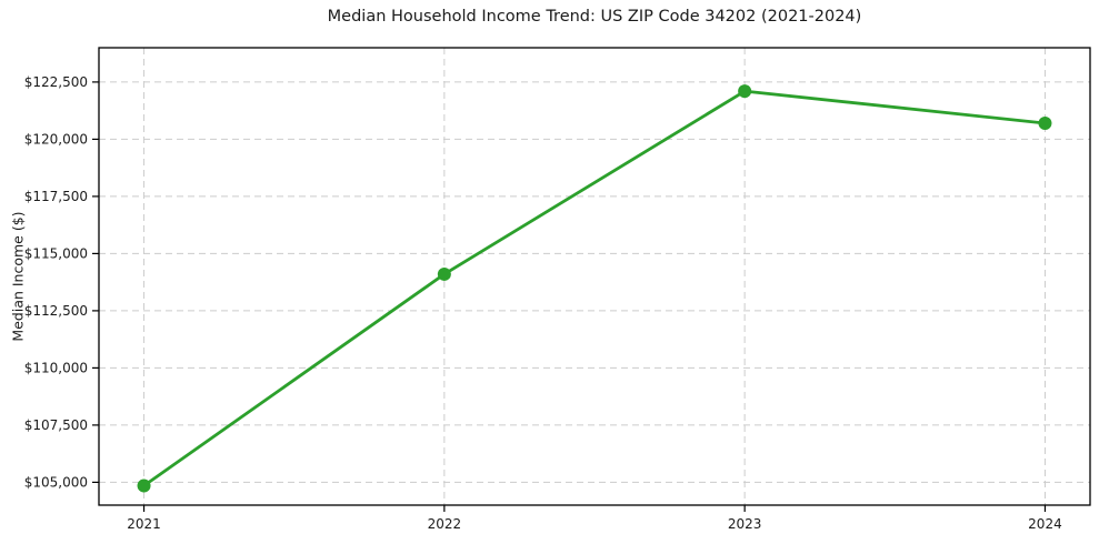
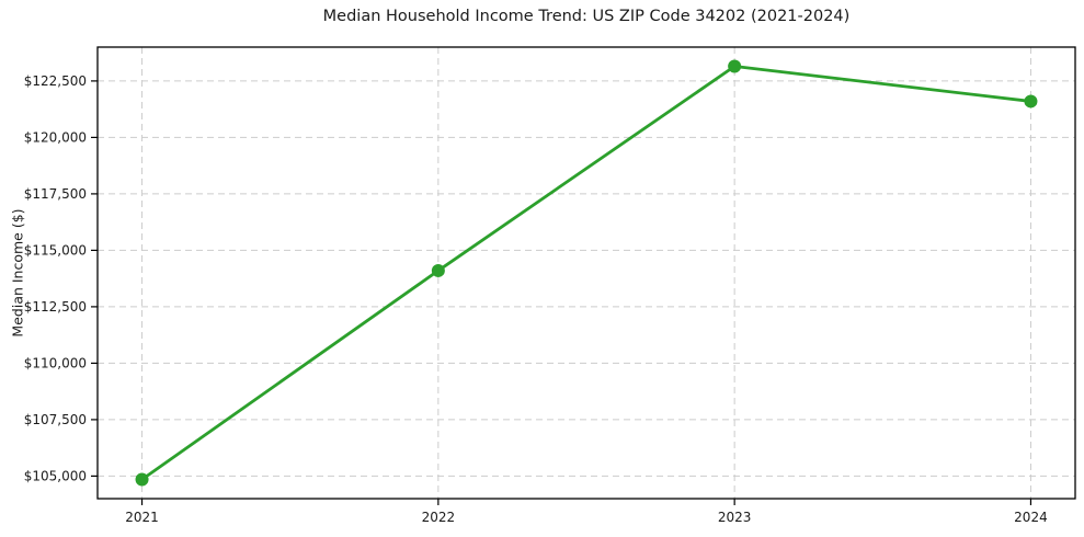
2023: $122100 -> $123200
2024: $120700 -> $121600
